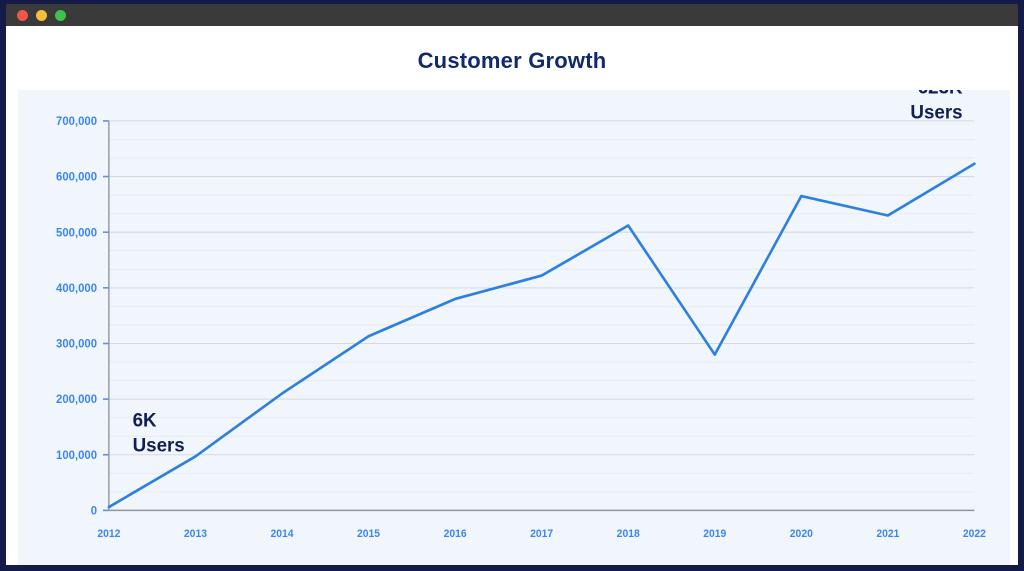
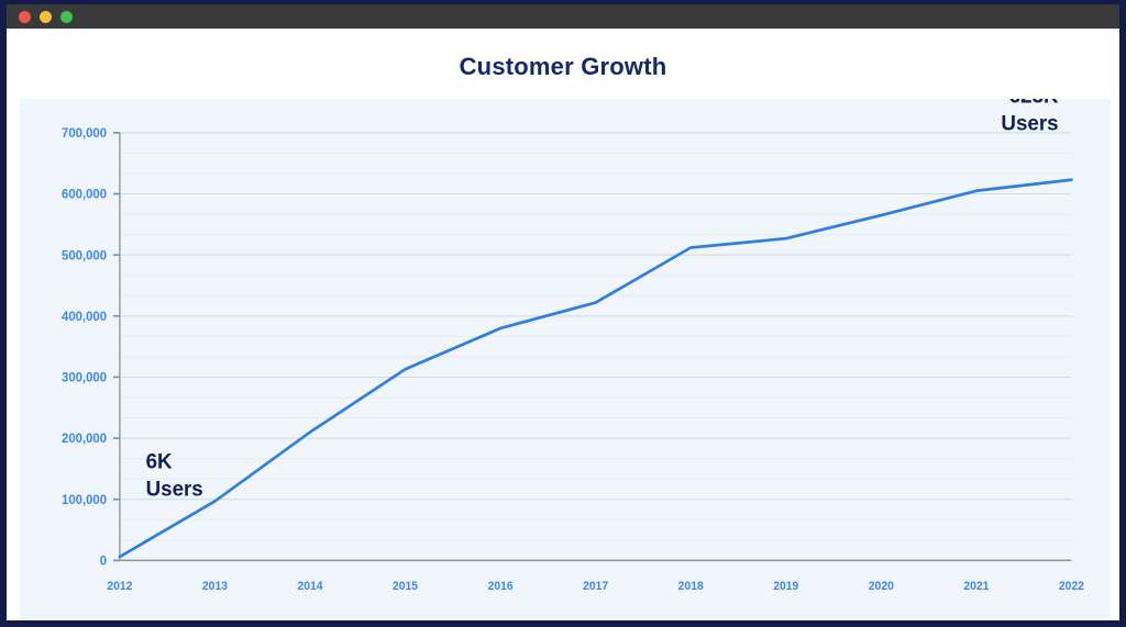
2019: 280000 -> 530000
2021: 530000 -> 600000
